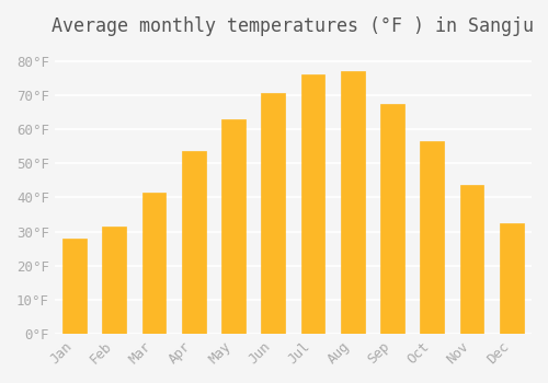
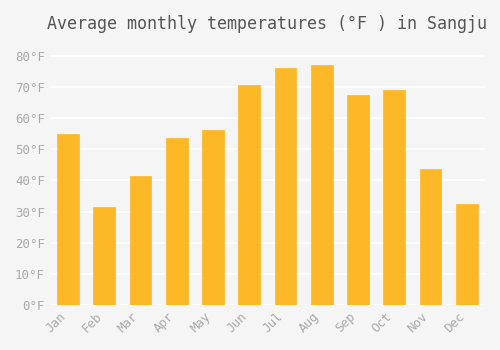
Jan: 28.0°F -> 55.0°F
May: 63.0°F -> 56.0°F
Oct: 56.5°F -> 69.0°F
